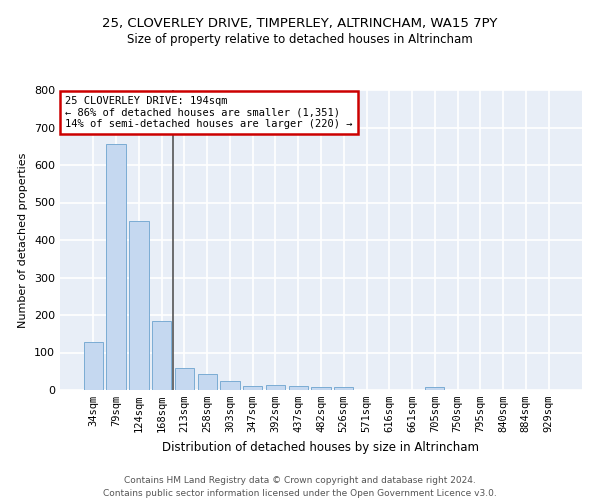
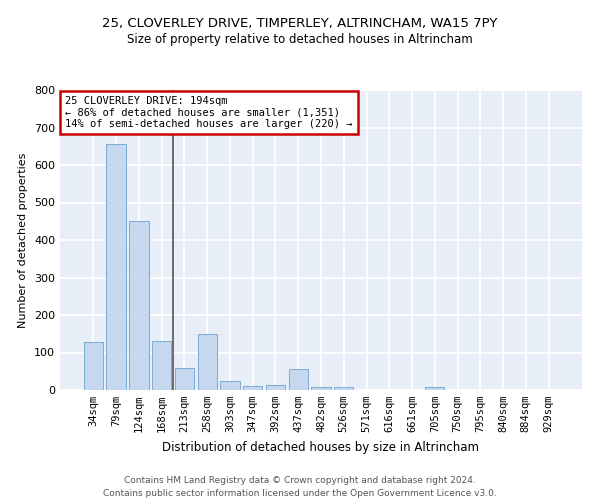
168sqm: 185 -> 130
258sqm: 43 -> 150
437sqm: 11 -> 55
